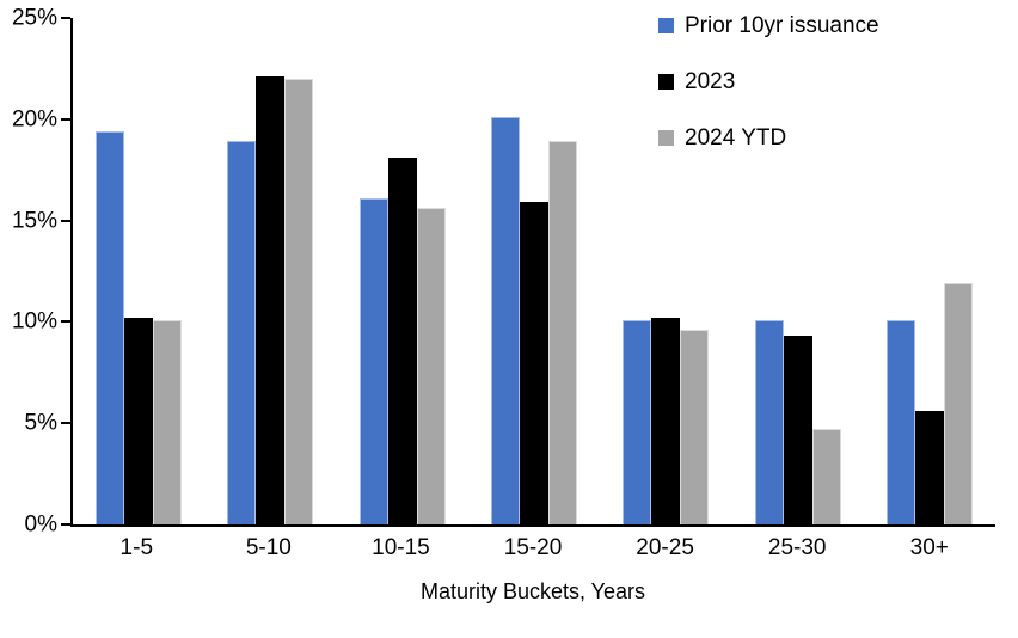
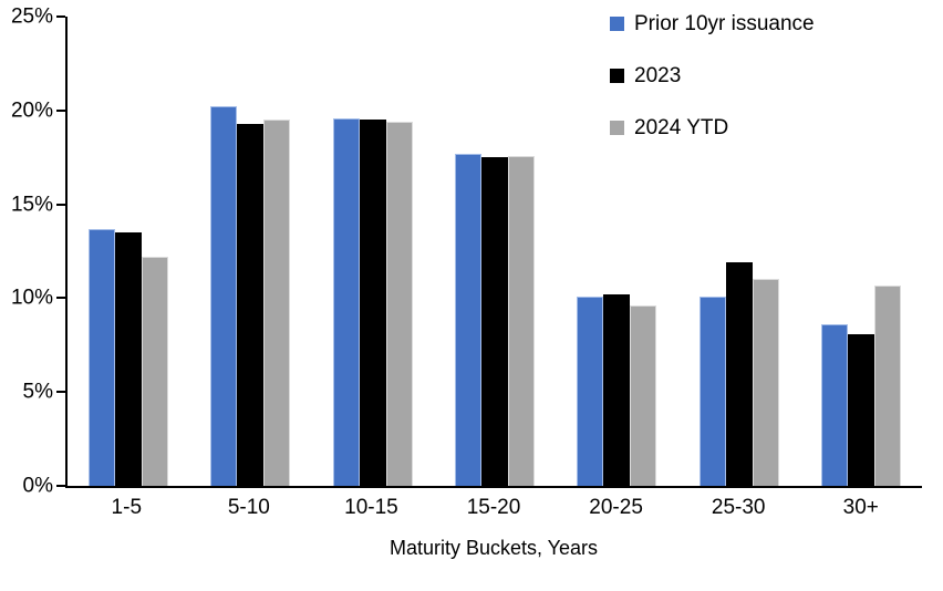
Prior 10yr issuance/1-5: 19.4% -> 13.7%
2023/1-5: 10.2% -> 13.5%
2024 YTD/1-5: 10.1% -> 12.2%
Prior 10yr issuance/5-10: 18.9% -> 20.2%
2023/5-10: 22.1% -> 19.3%
2024 YTD/5-10: 22.0% -> 19.5%
Prior 10yr issuance/10-15: 16.1% -> 19.6%
2023/10-15: 18.1% -> 19.5%
2024 YTD/10-15: 15.6% -> 19.4%
Prior 10yr issuance/15-20: 20.1% -> 17.7%
2023/15-20: 15.9% -> 17.5%
2024 YTD/15-20: 18.9% -> 17.6%
2023/25-30: 9.3% -> 11.9%
2024 YTD/25-30: 4.7% -> 11.0%
Prior 10yr issuance/30+: 10.1% -> 8.6%
2023/30+: 5.6% -> 8.1%
2024 YTD/30+: 11.9% -> 10.7%
